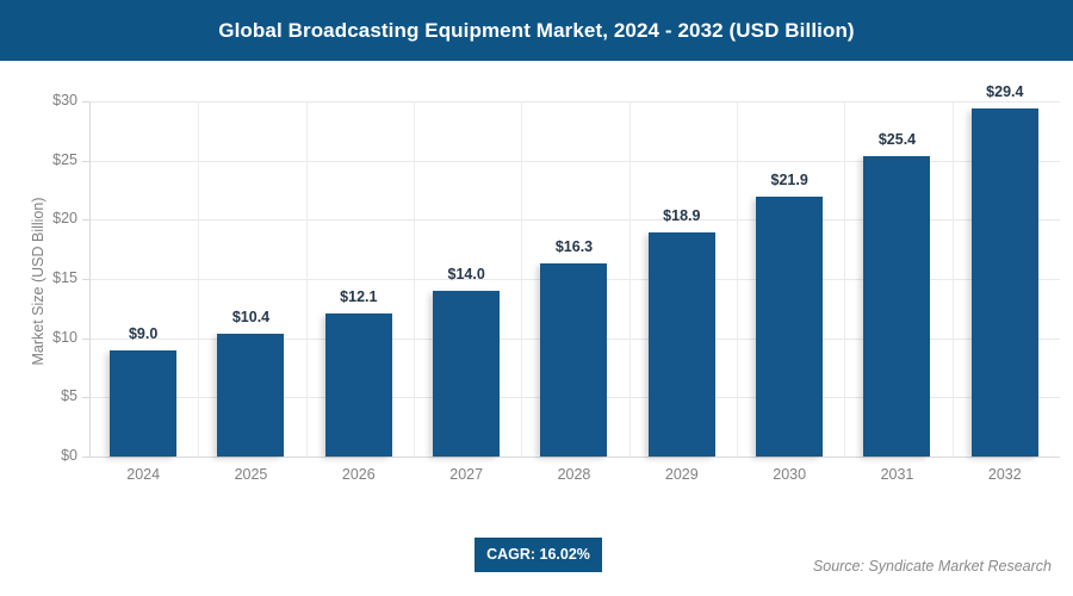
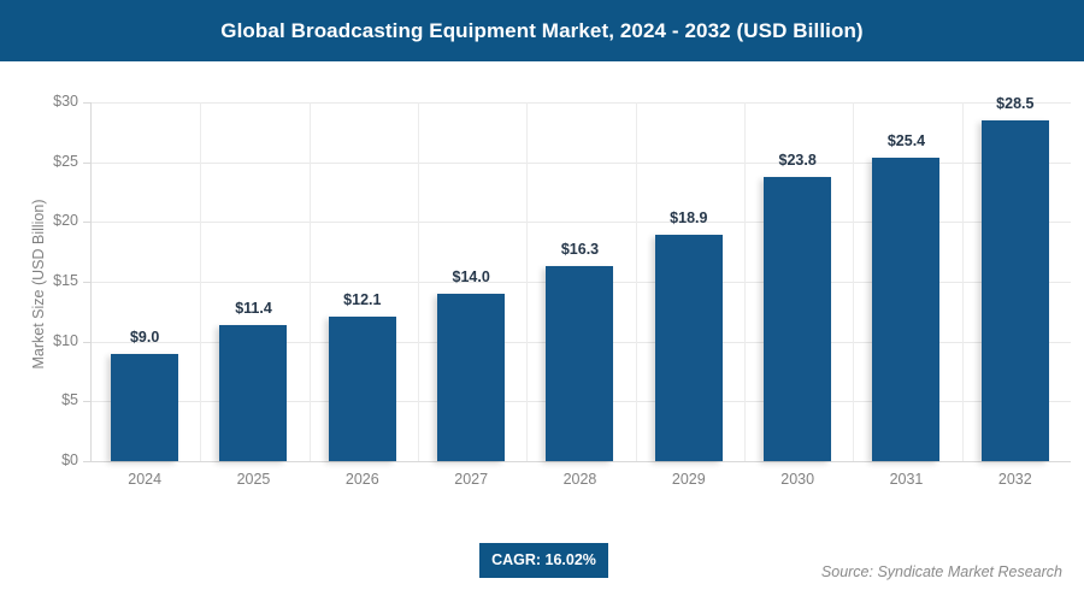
2025: $10.4 -> $11.4
2030: $21.9 -> $23.8
2032: $29.4 -> $28.5
